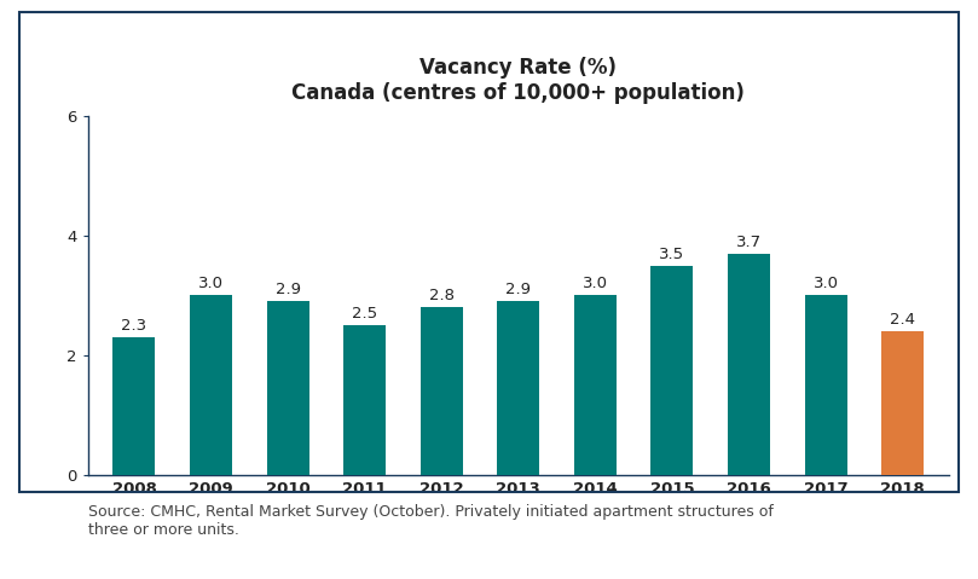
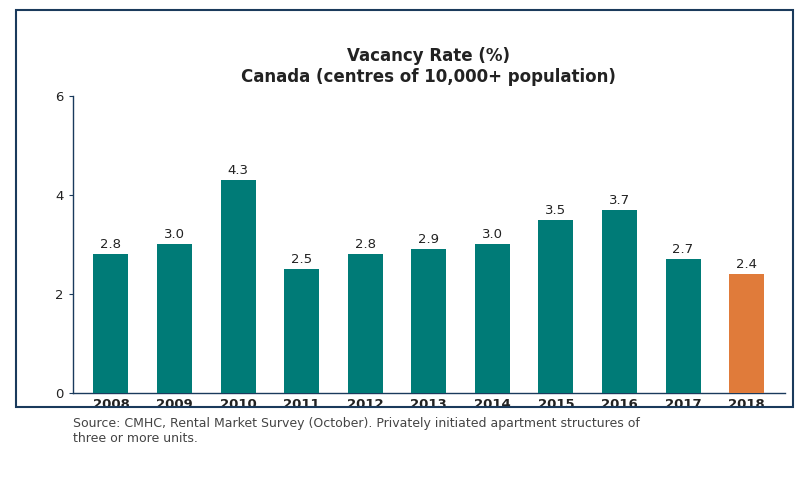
2008: 2.3 -> 2.8
2010: 2.9 -> 4.3
2017: 3.0 -> 2.7
